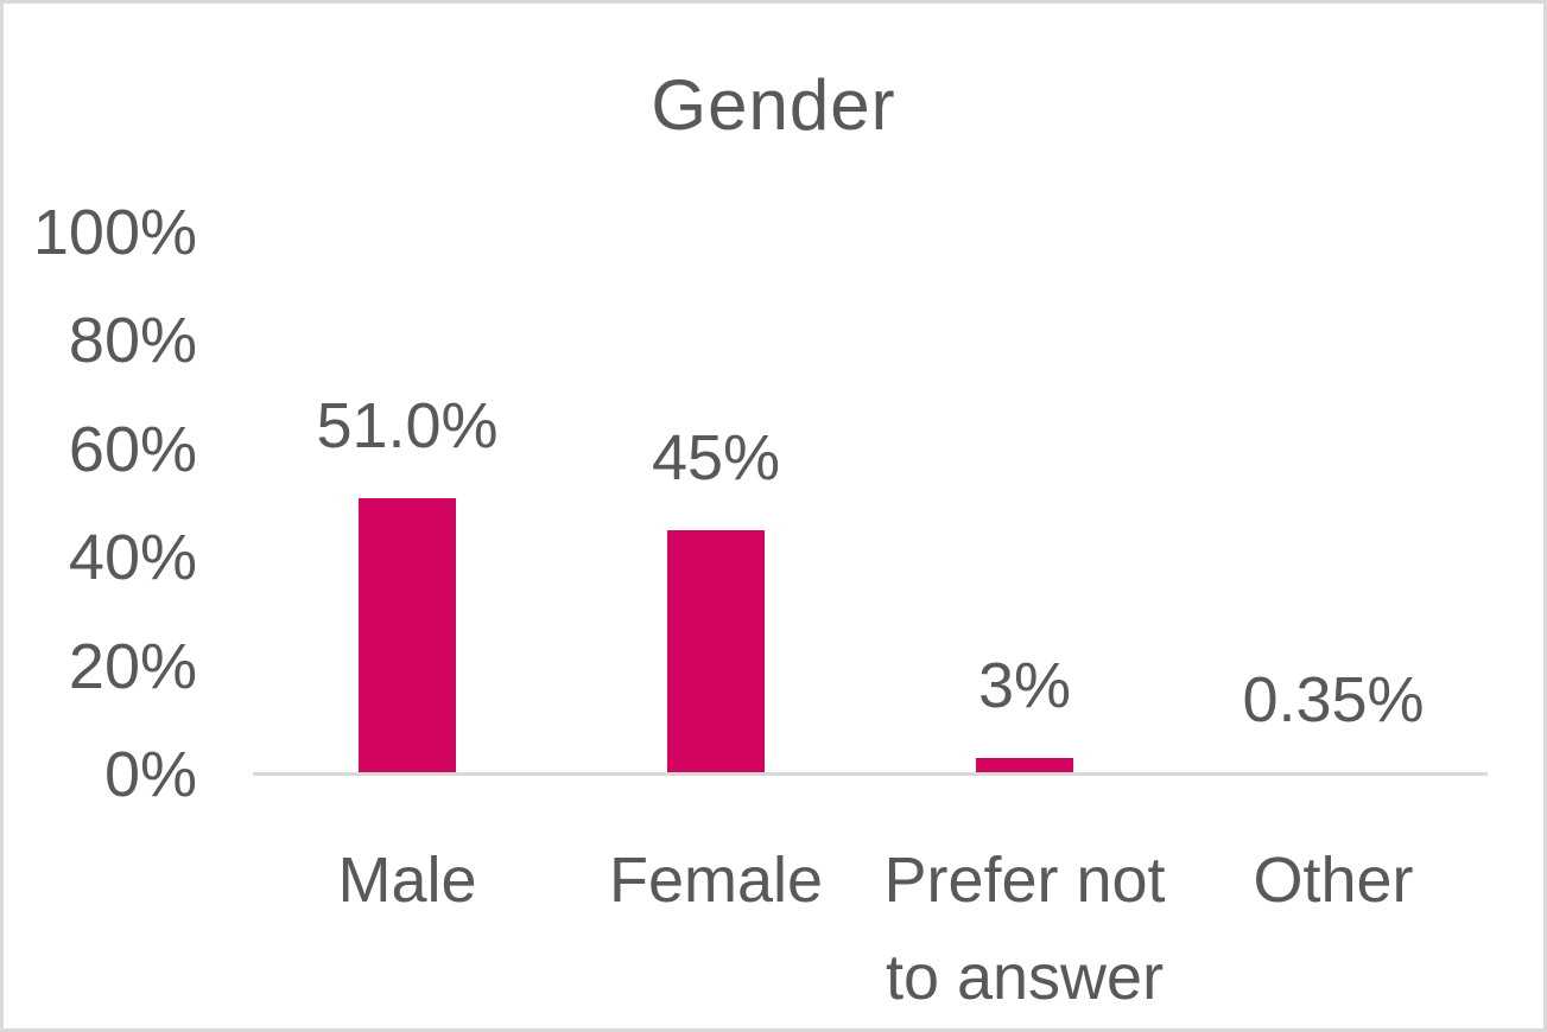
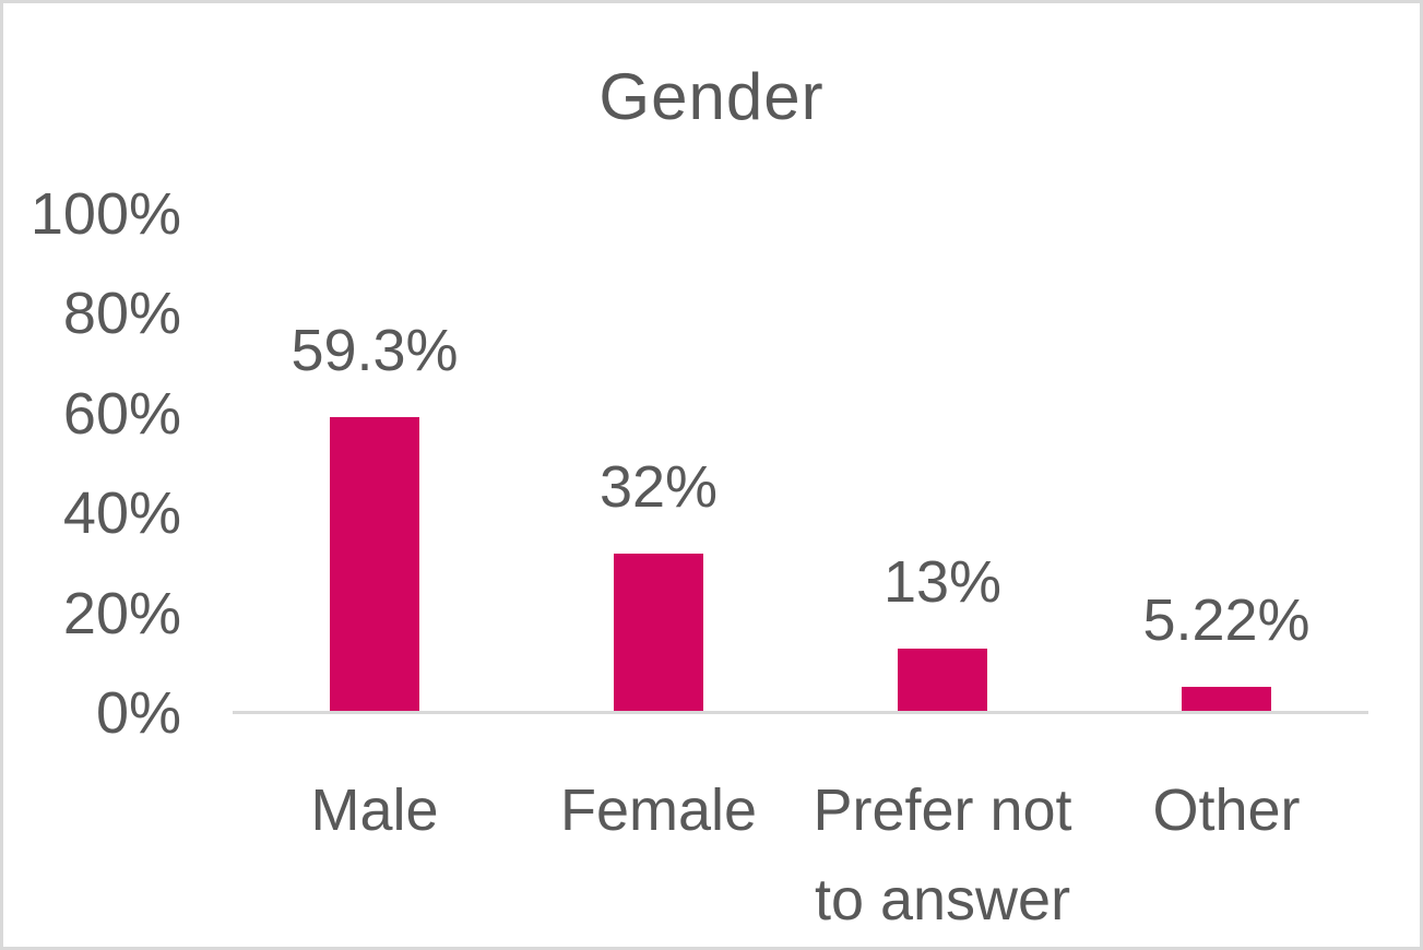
Male: 51.0% -> 59.3%
Female: 45% -> 32%
Prefer not to answer: 3% -> 13%
Other: 0.35% -> 5.22%
